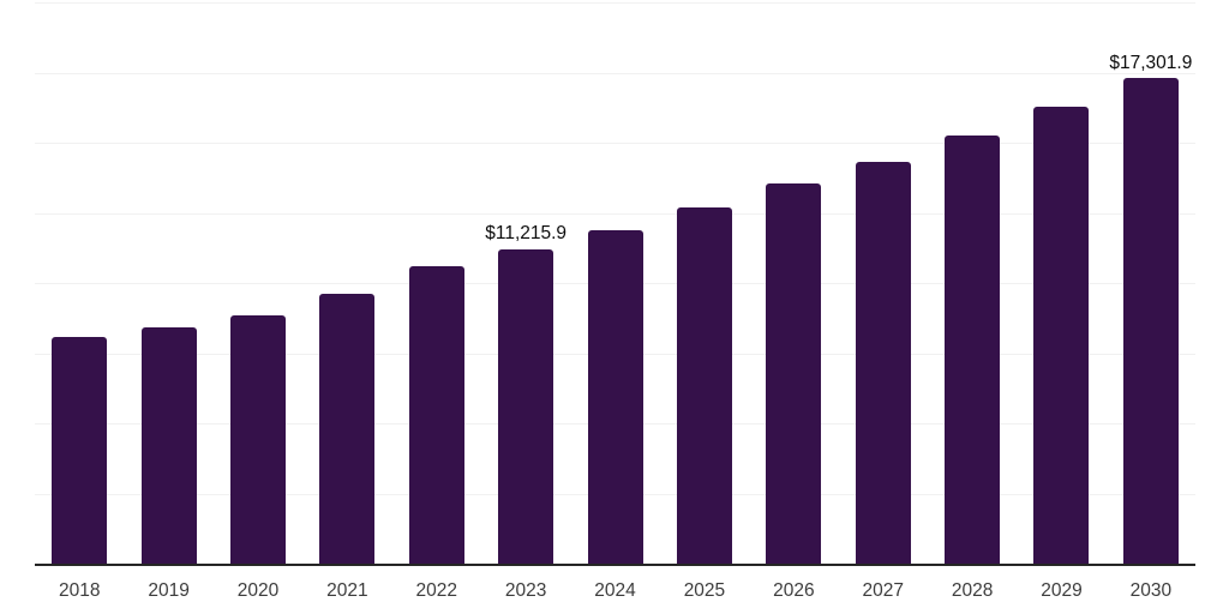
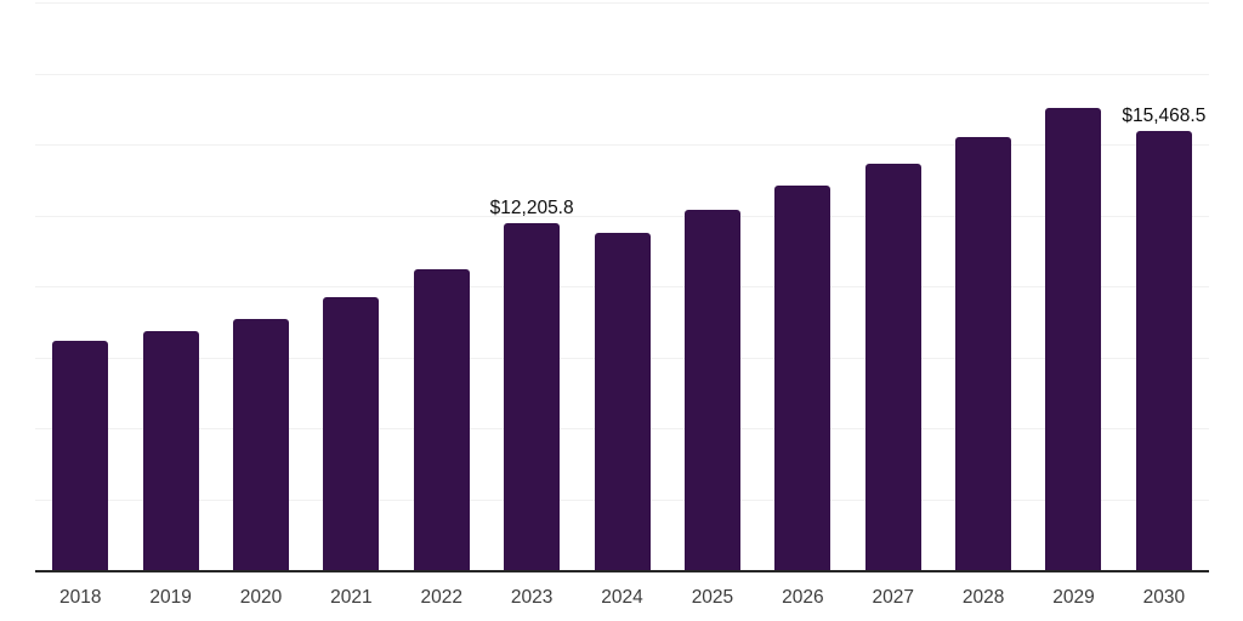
2023: $11,215.9 -> $12,205.8
2030: $17,301.9 -> $15,468.5
